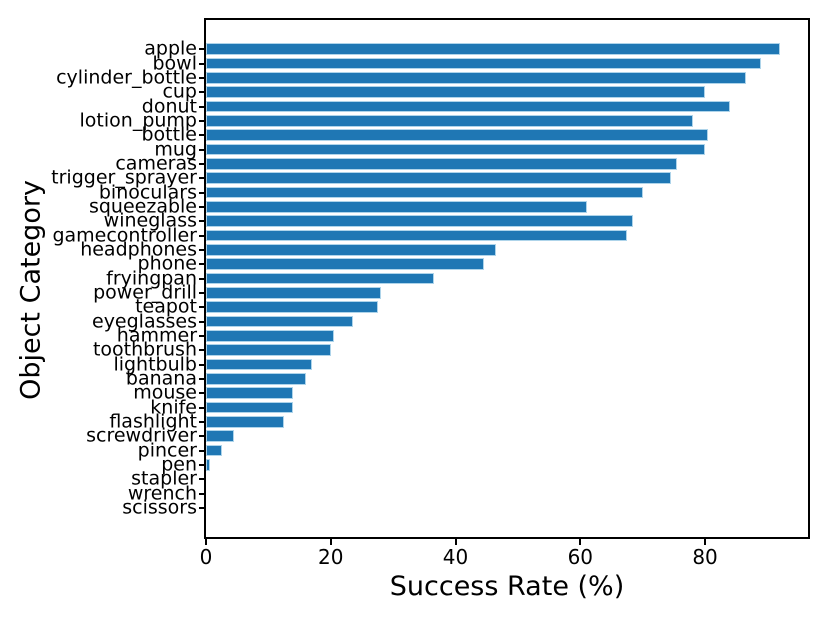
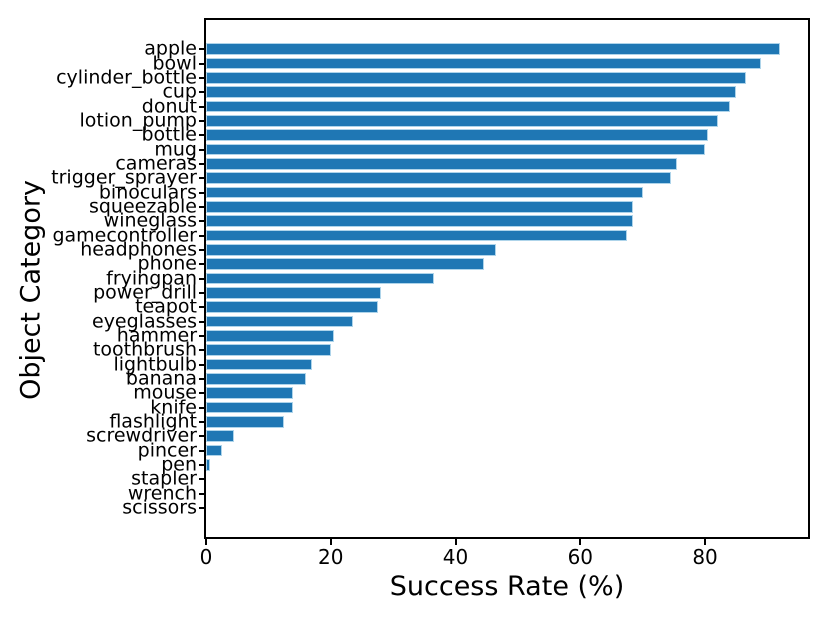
cup: 80 -> 85
lotion_pump: 78 -> 82
squeezable: 61 -> 68
